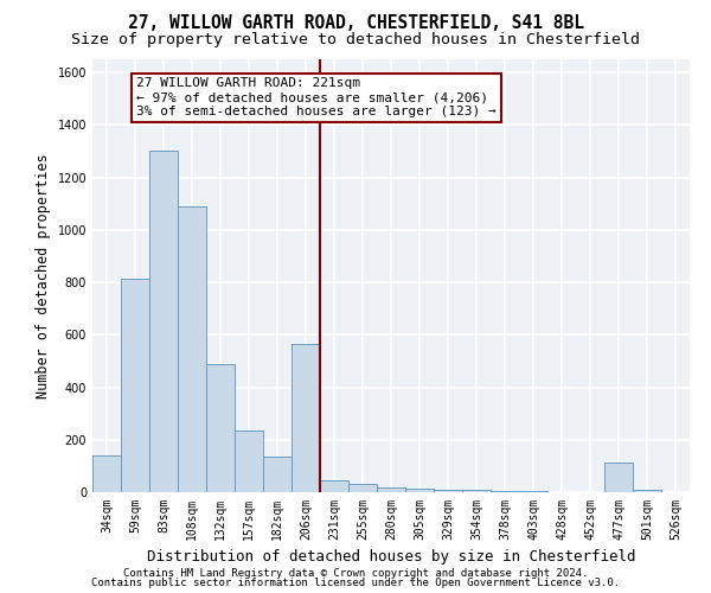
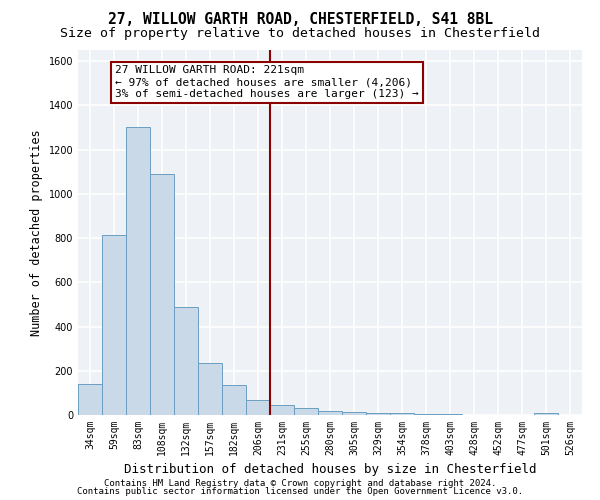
206sqm: 565 -> 70
477sqm: 115 -> 2
